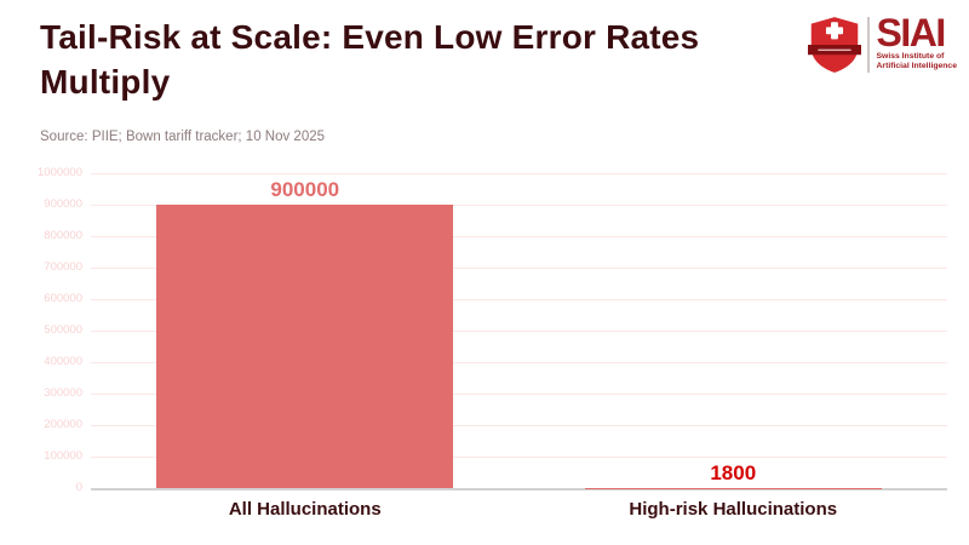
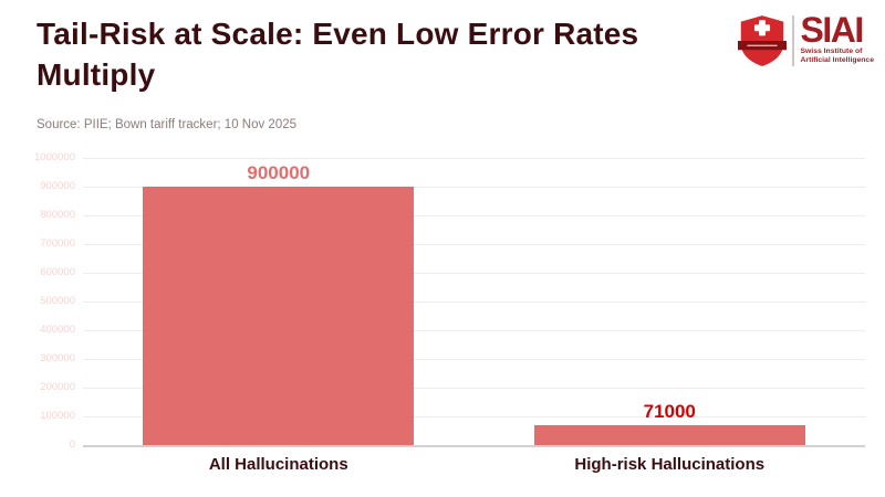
High-risk Hallucinations: 1800 -> 71000
